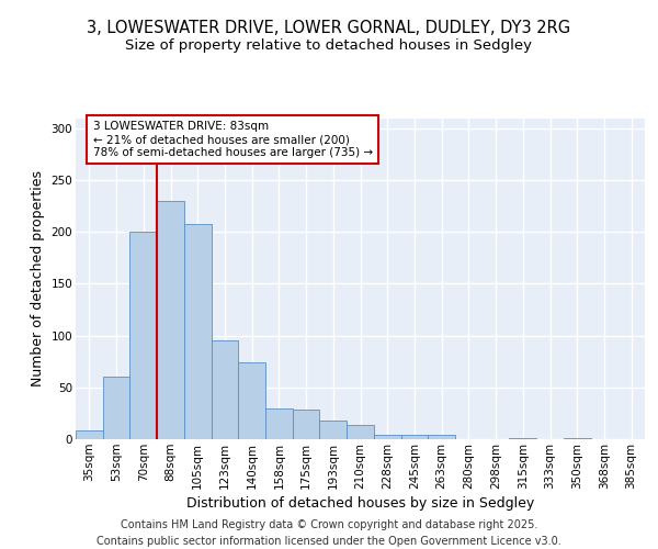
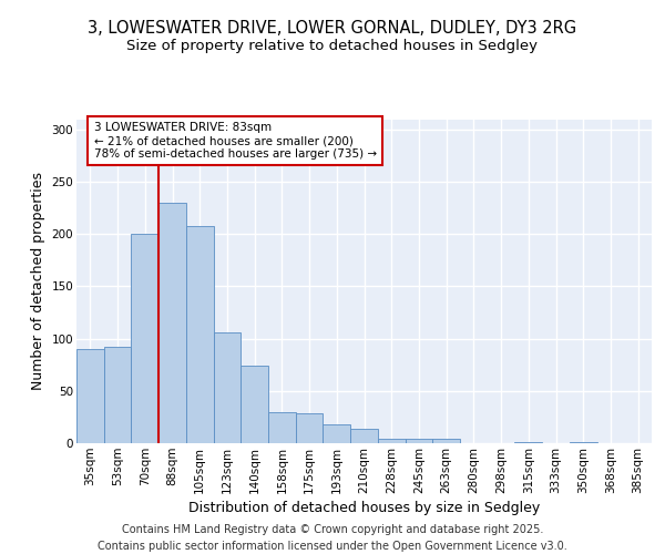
35sqm: 8 -> 90
53sqm: 60 -> 92
123sqm: 95 -> 106
